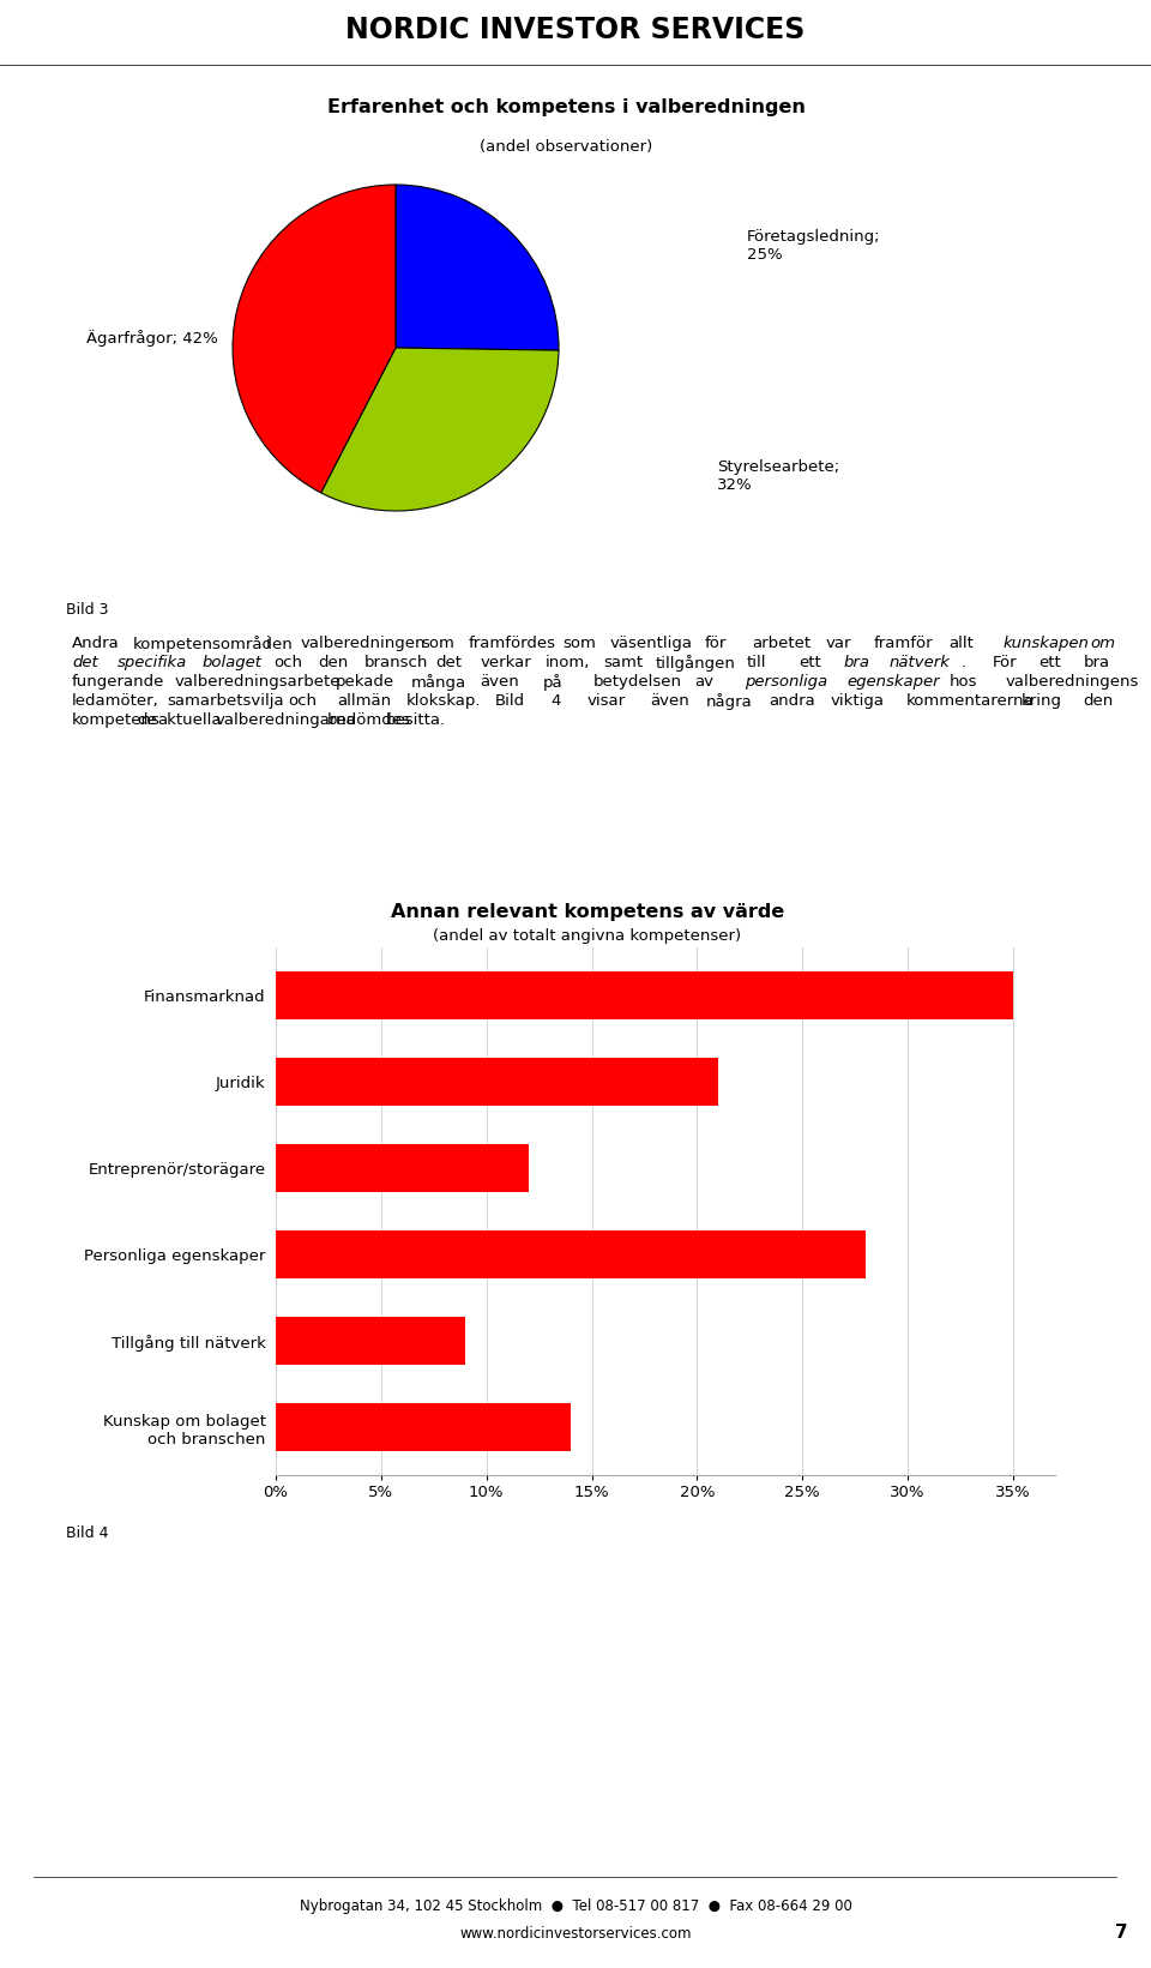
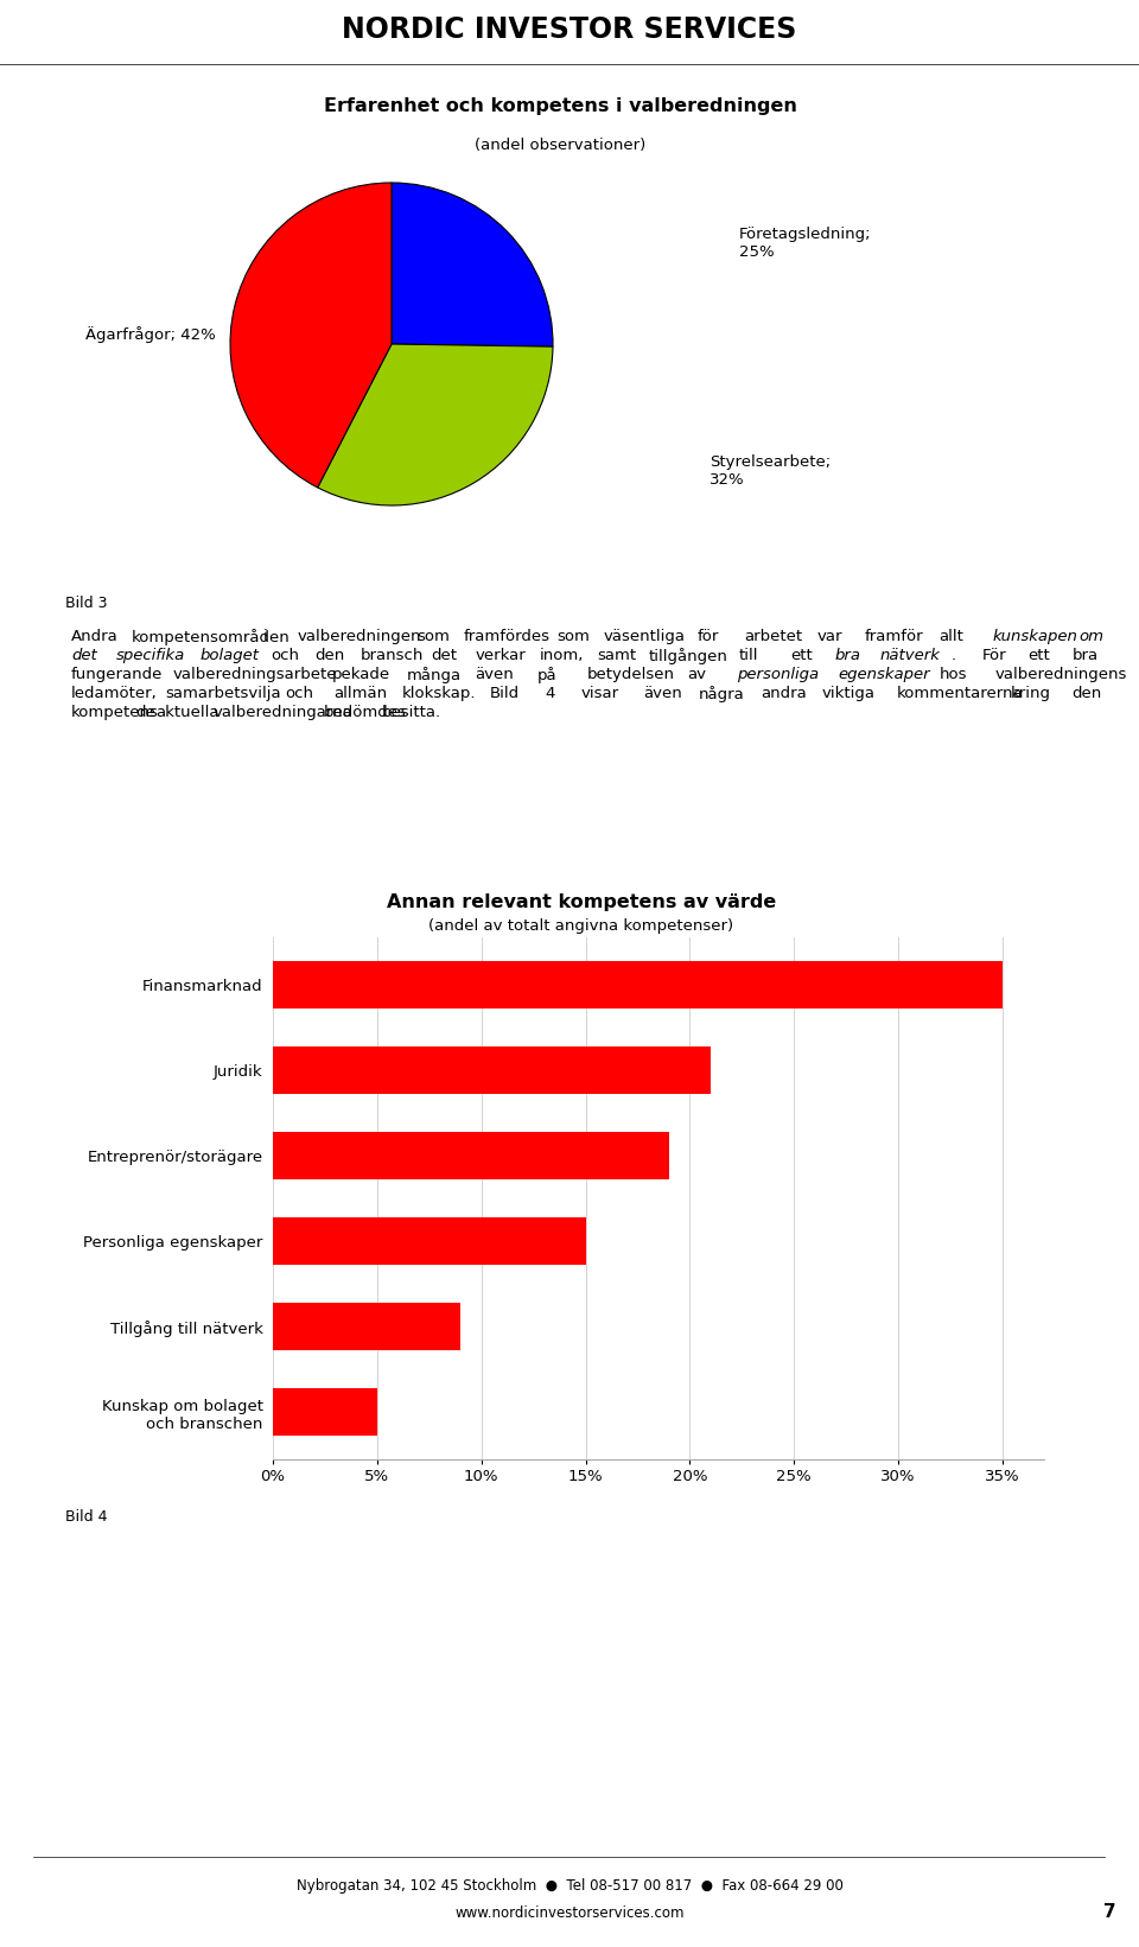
Entreprenör/storägare: 12% -> 19%
Personliga egenskaper: 28% -> 15%
Kunskap om bolaget och branschen: 14% -> 5%
